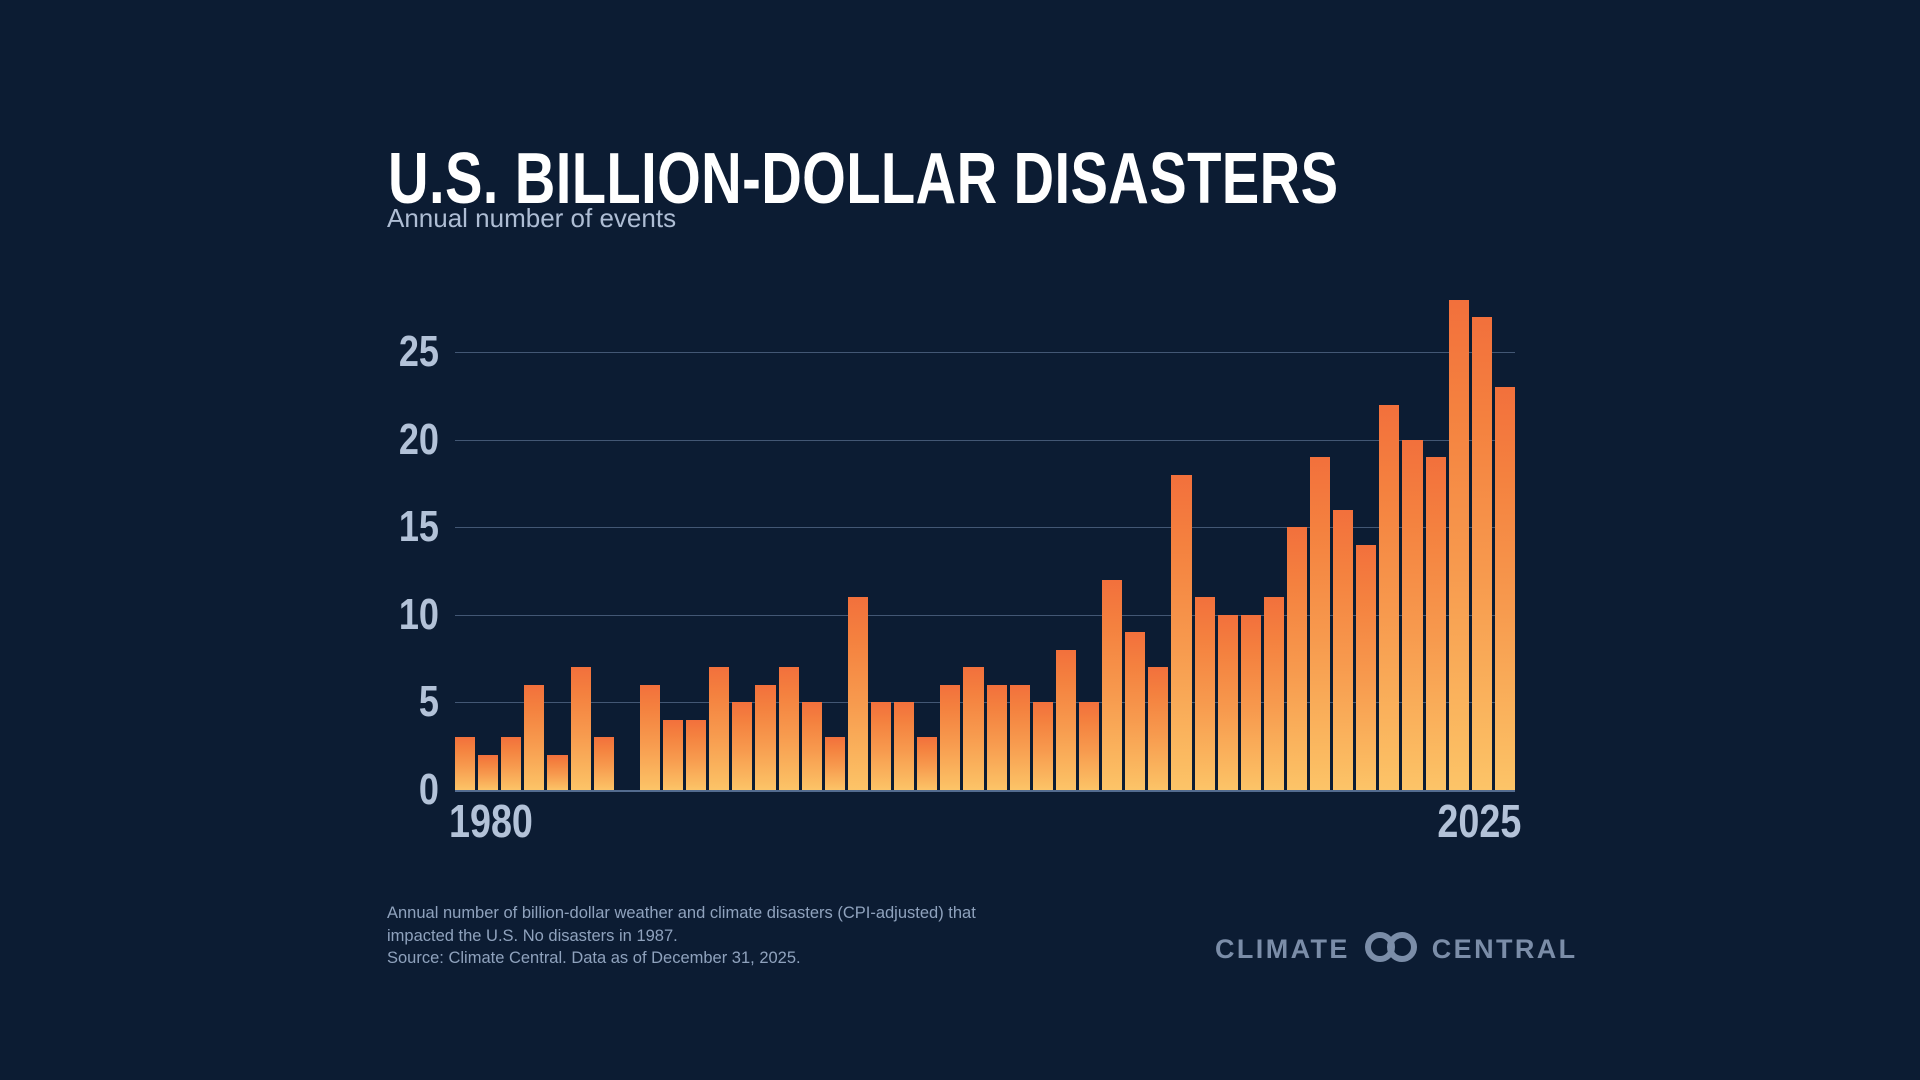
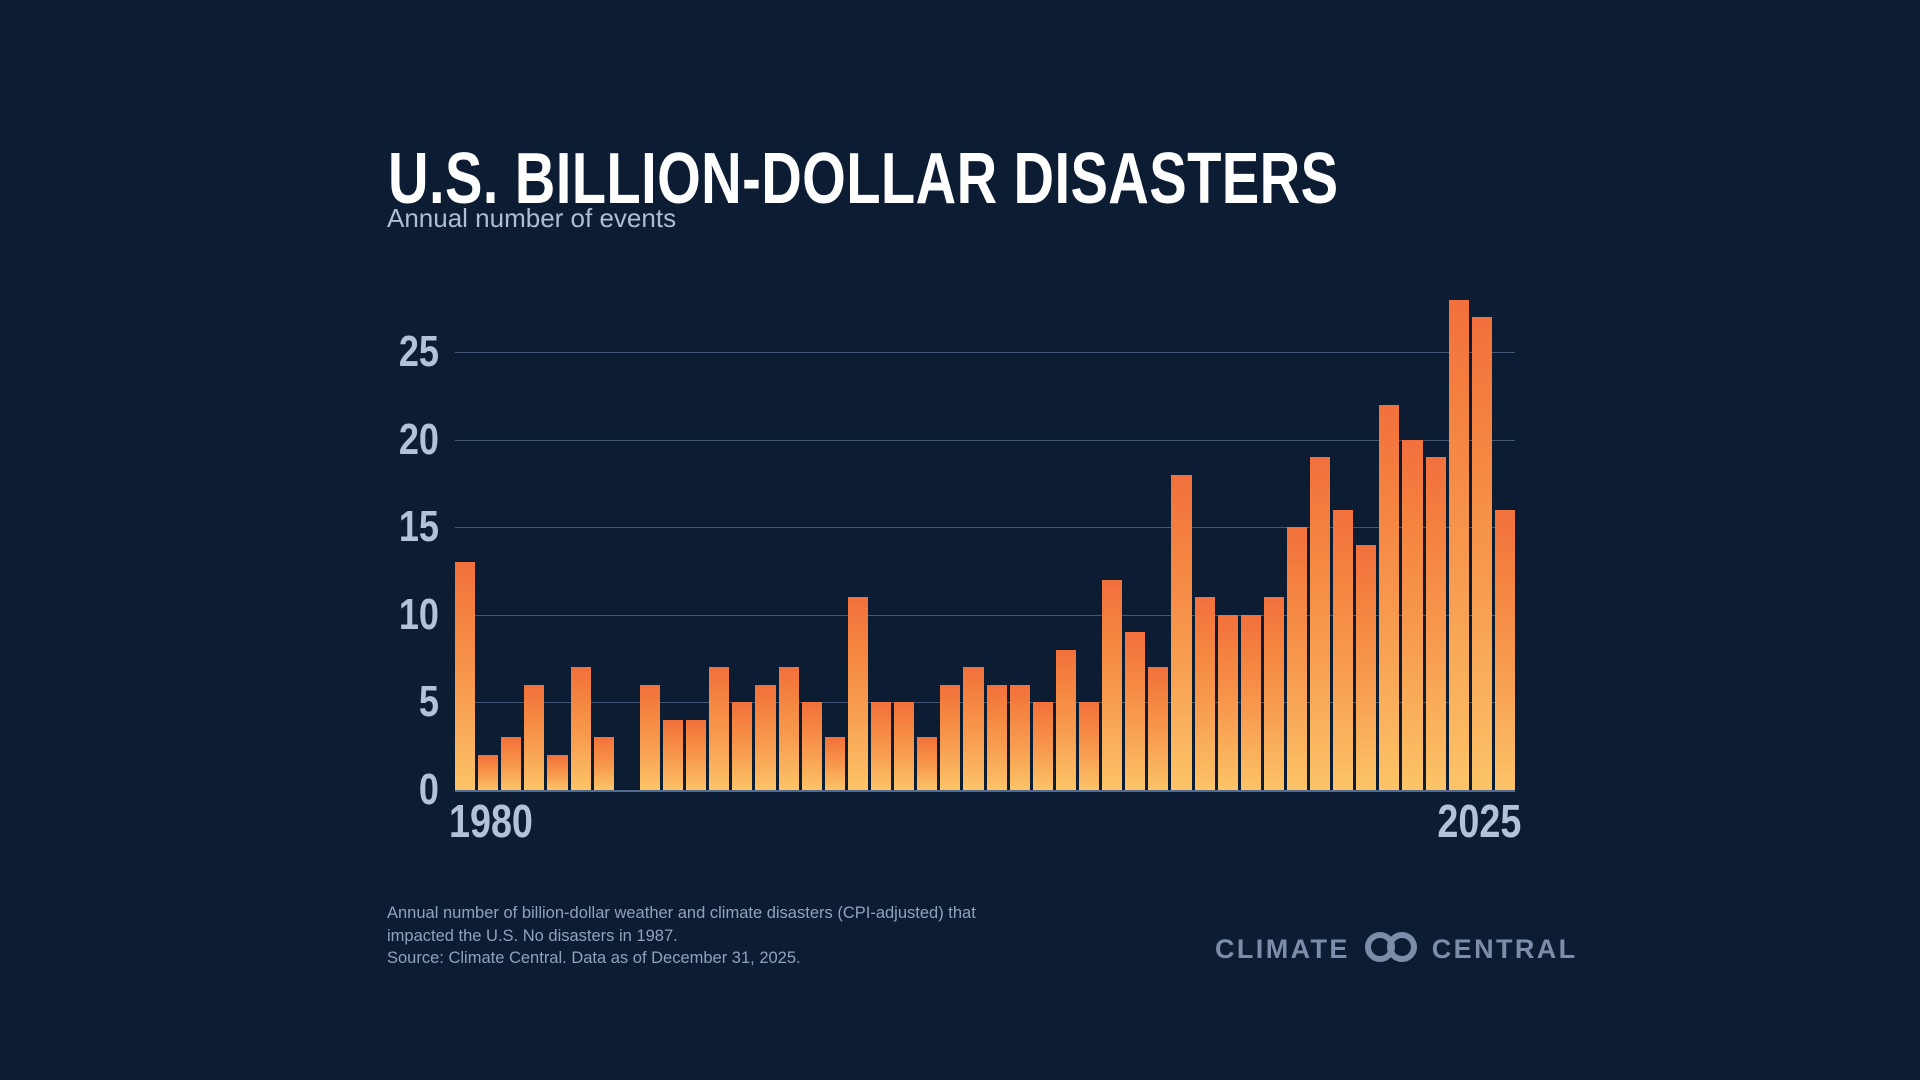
1980: 3 -> 13
2025: 23 -> 16
